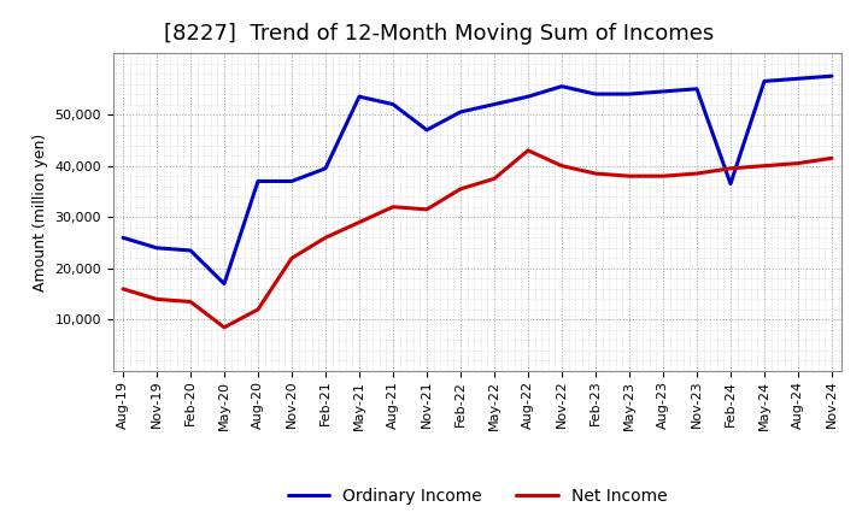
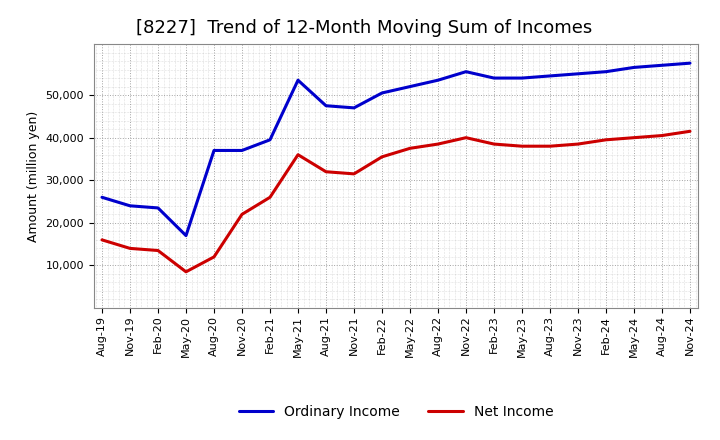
Net Income/May-21: 29,000 -> 36,000
Ordinary Income/Aug-21: 52,000 -> 47,500
Net Income/Aug-22: 43,000 -> 38,500
Ordinary Income/Feb-24: 36,500 -> 55,500
